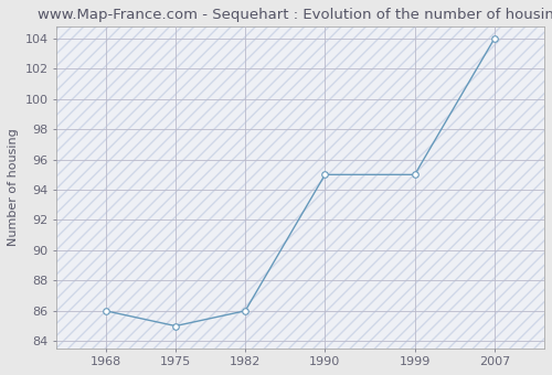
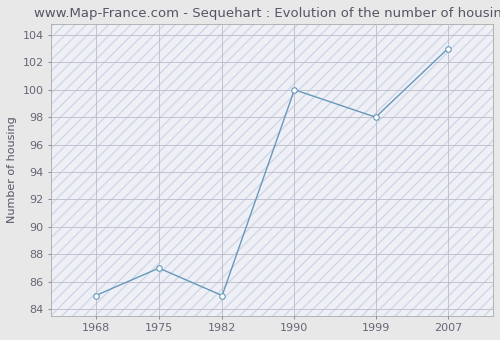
1968: 86 -> 85
1975: 85 -> 87
1982: 86 -> 85
1990: 95 -> 100
1999: 95 -> 98
2007: 104 -> 103
